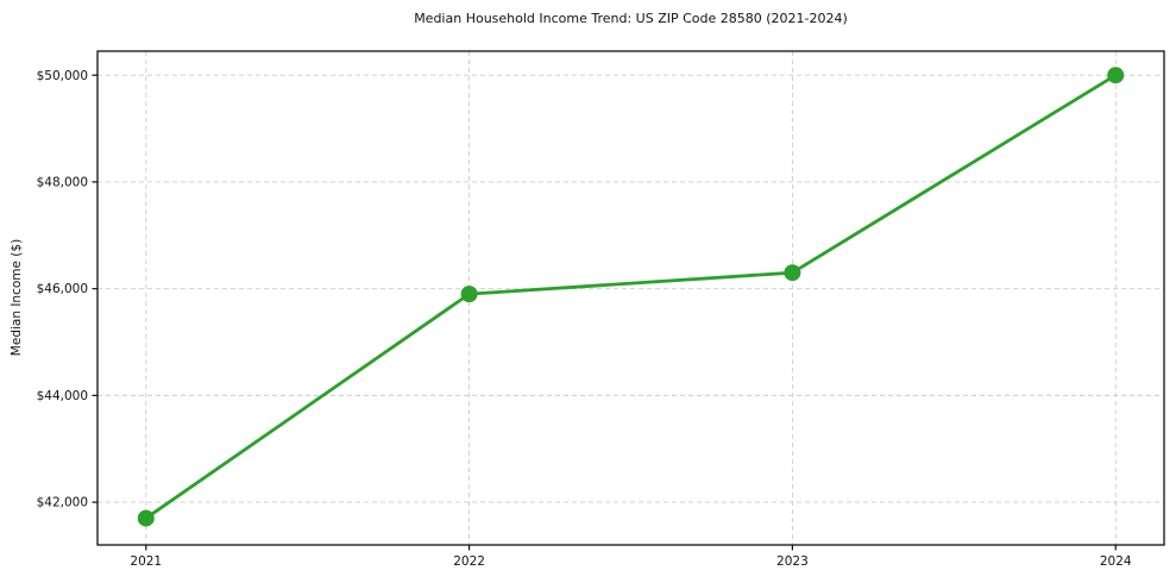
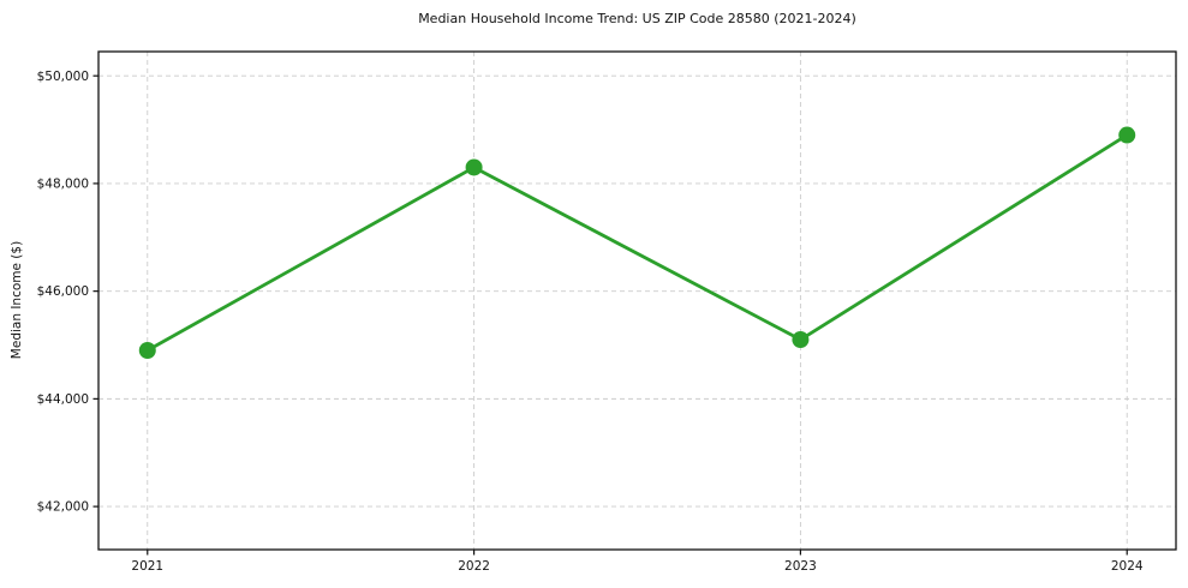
2021: $41700 -> $44900
2022: $45900 -> $48300
2023: $46300 -> $45100
2024: $50000 -> $48900
